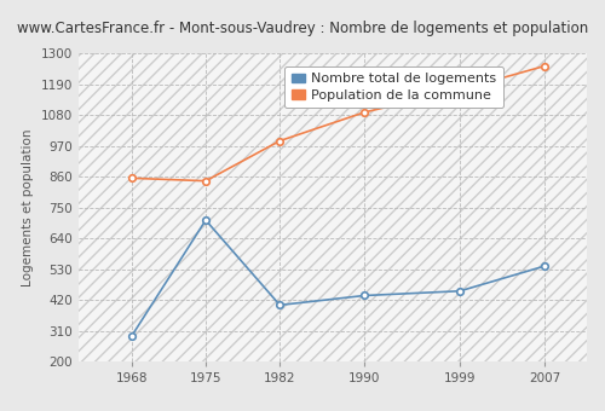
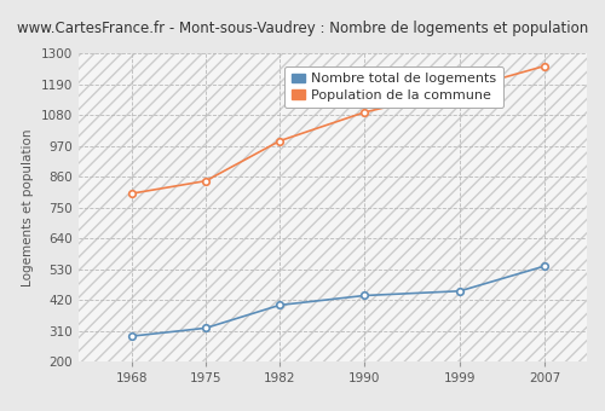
Population de la commune/1968: 855 -> 800
Nombre total de logements/1975: 705 -> 320
